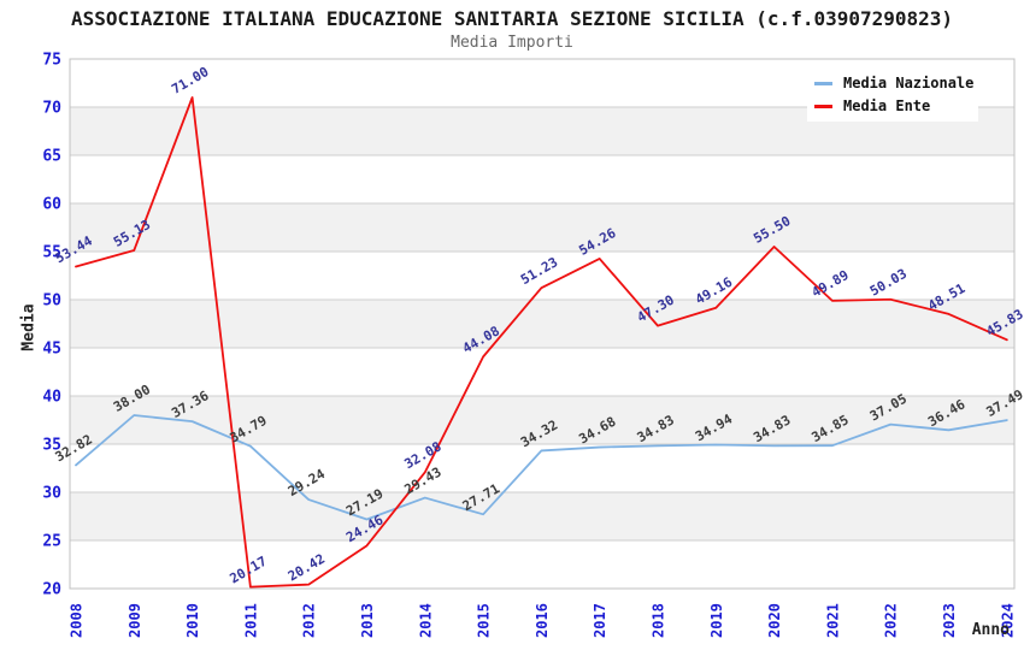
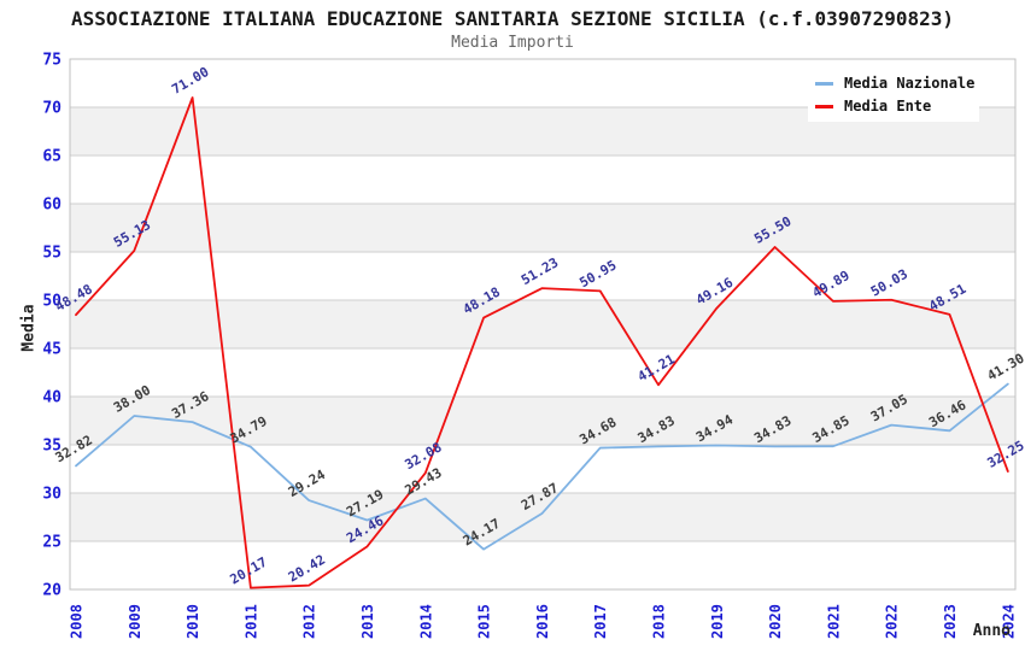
Media Ente/2008: 53.44 -> 48.48
Media Nazionale/2015: 27.71 -> 24.17
Media Ente/2015: 44.08 -> 48.18
Media Nazionale/2016: 34.32 -> 27.87
Media Ente/2017: 54.26 -> 50.95
Media Ente/2018: 47.30 -> 41.21
Media Nazionale/2024: 37.49 -> 41.30
Media Ente/2024: 45.83 -> 32.25
